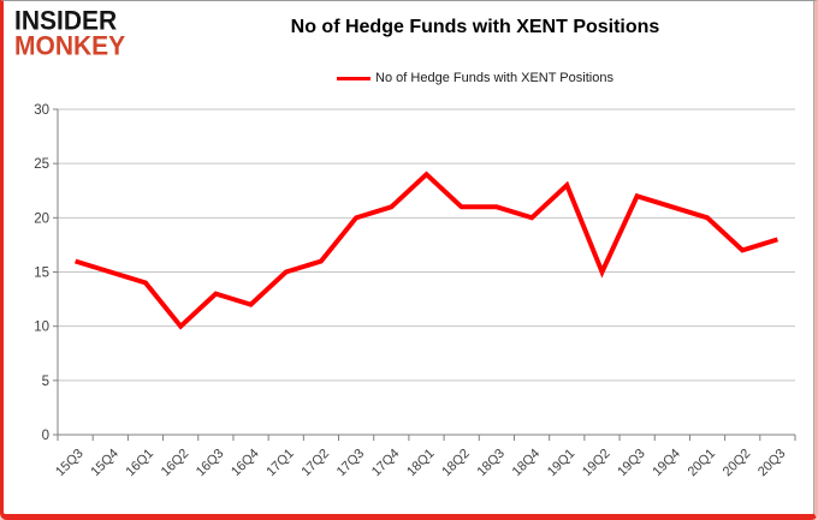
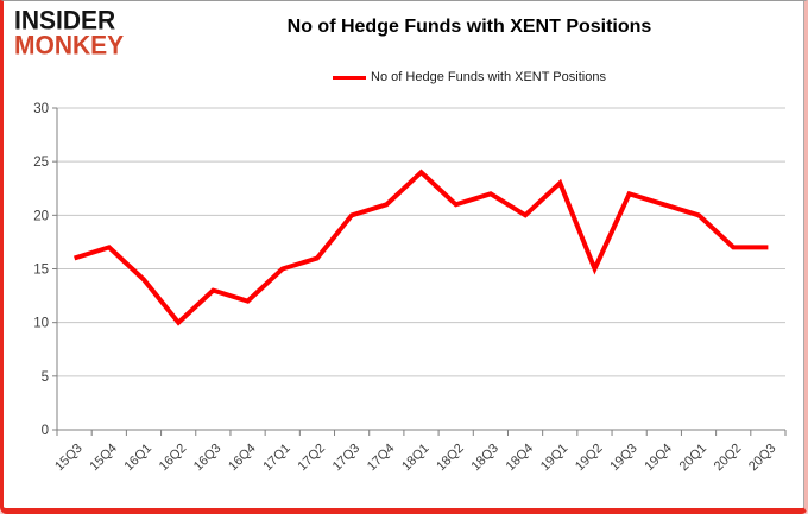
15Q4: 15 -> 17
18Q3: 21 -> 22
20Q3: 18 -> 17
